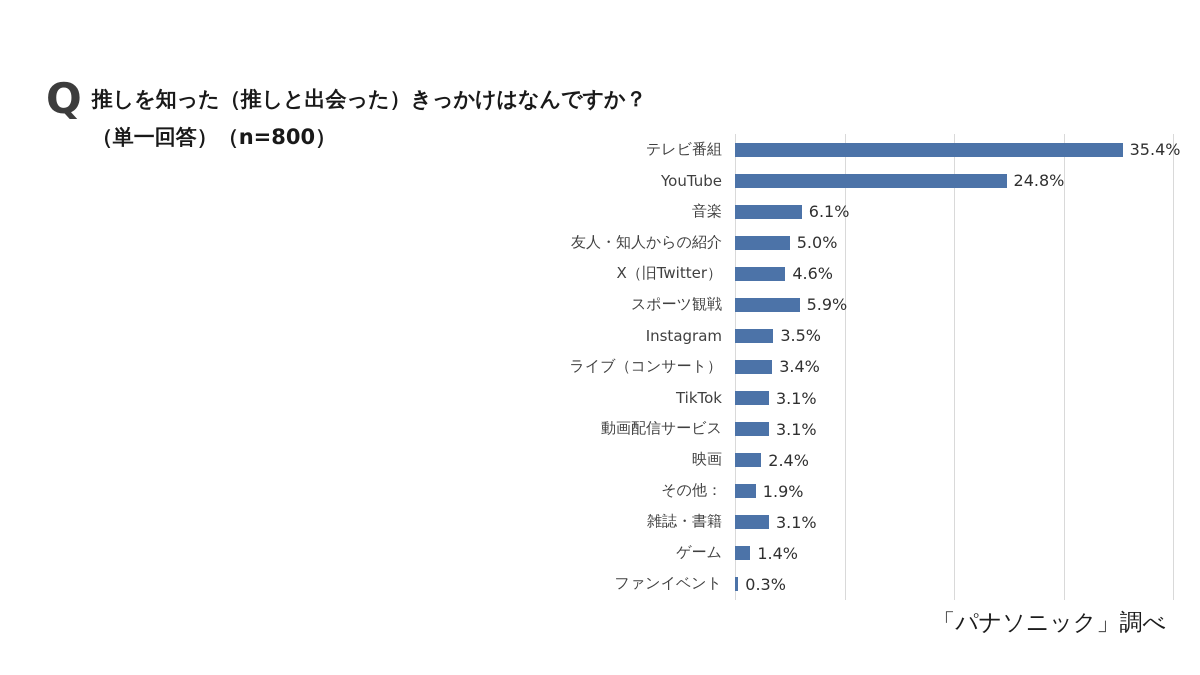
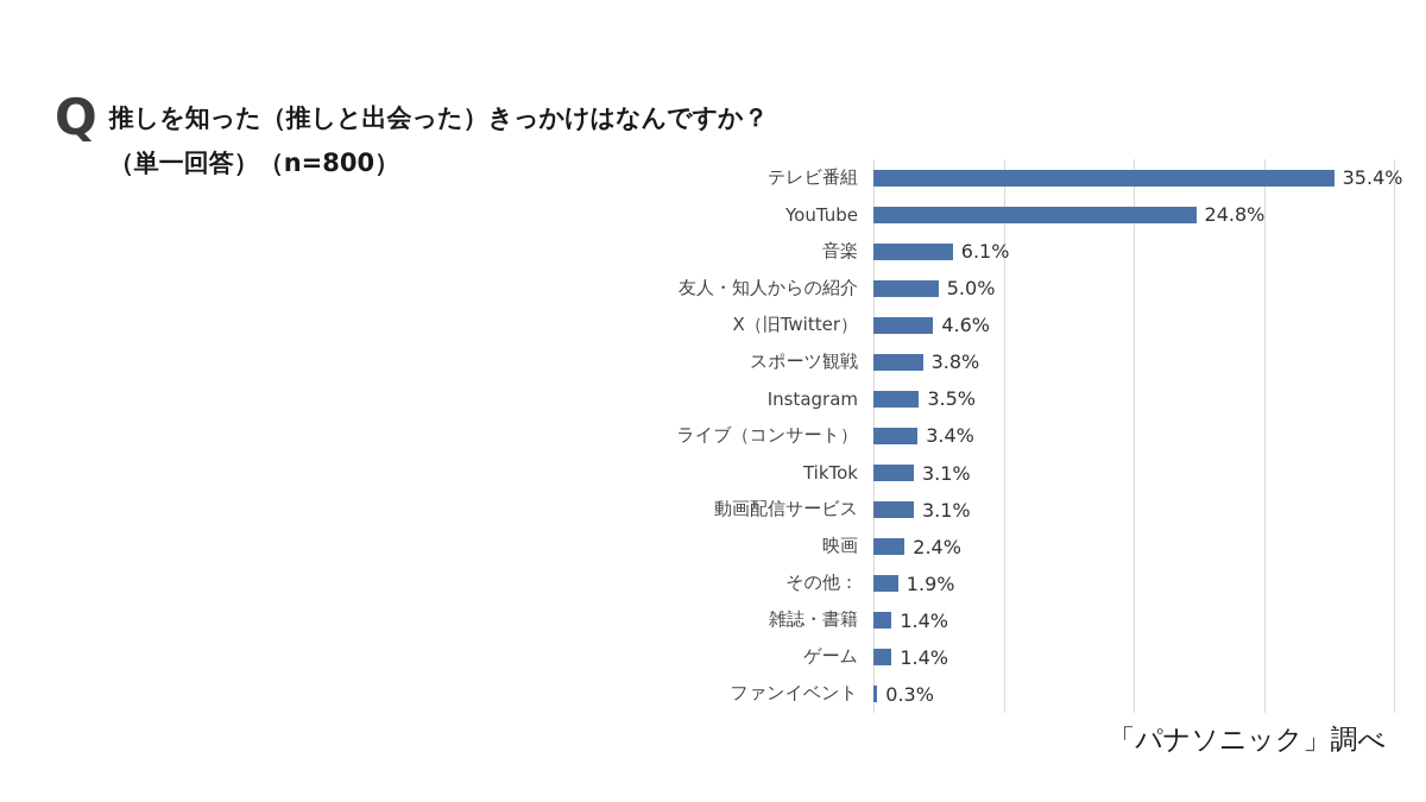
スポーツ観戦: 5.9% -> 3.8%
雑誌・書籍: 3.1% -> 1.4%
